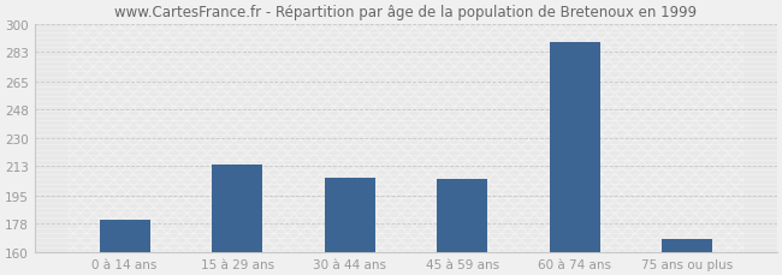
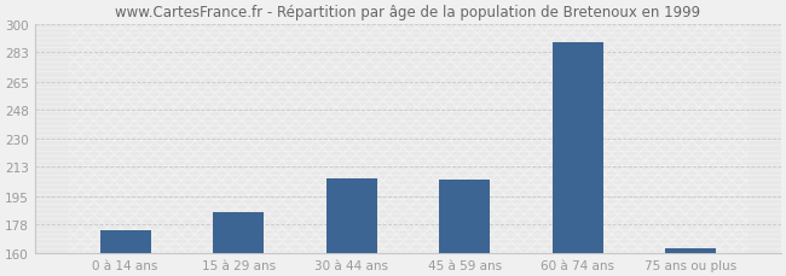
0 à 14 ans: 180 -> 174
15 à 29 ans: 214 -> 185
75 ans ou plus: 168 -> 163
